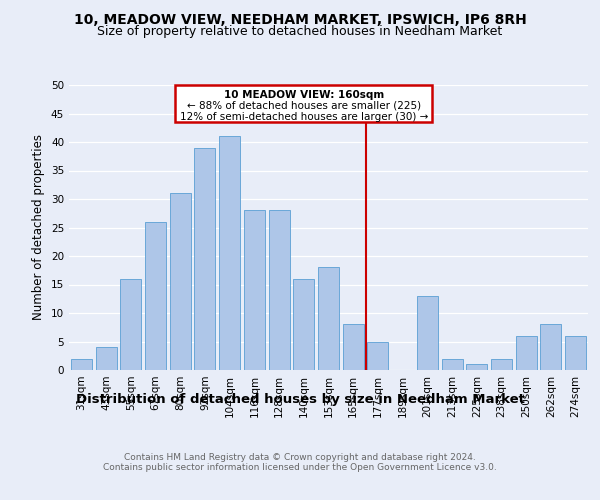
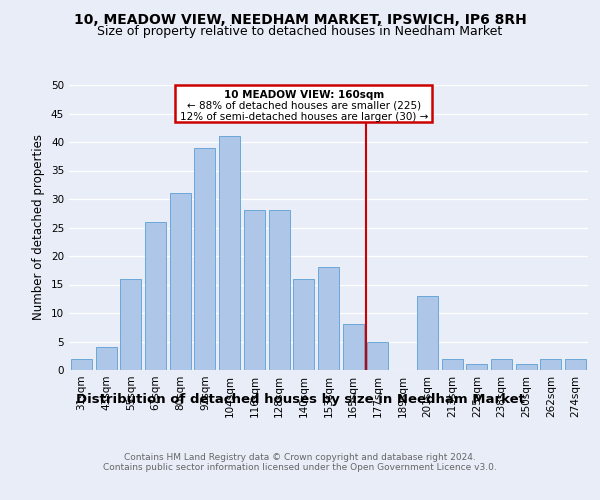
250sqm: 6 -> 1
262sqm: 8 -> 2
274sqm: 6 -> 2
